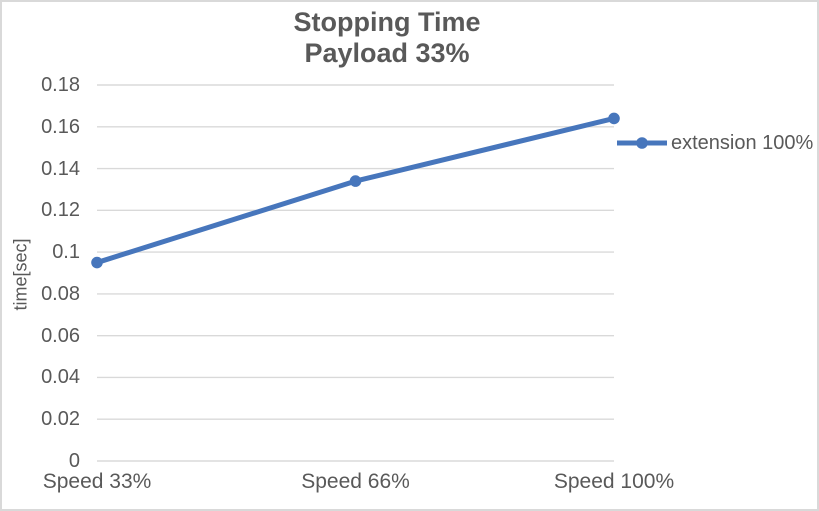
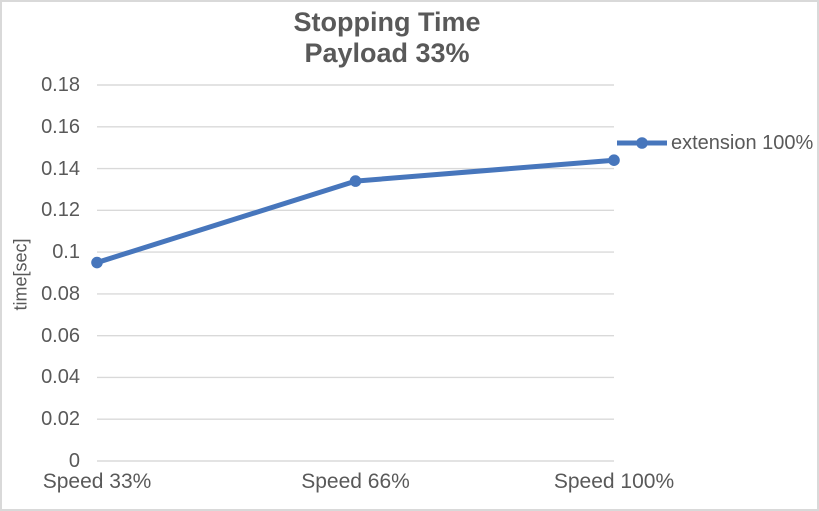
Speed 100%: 0.164 -> 0.144
